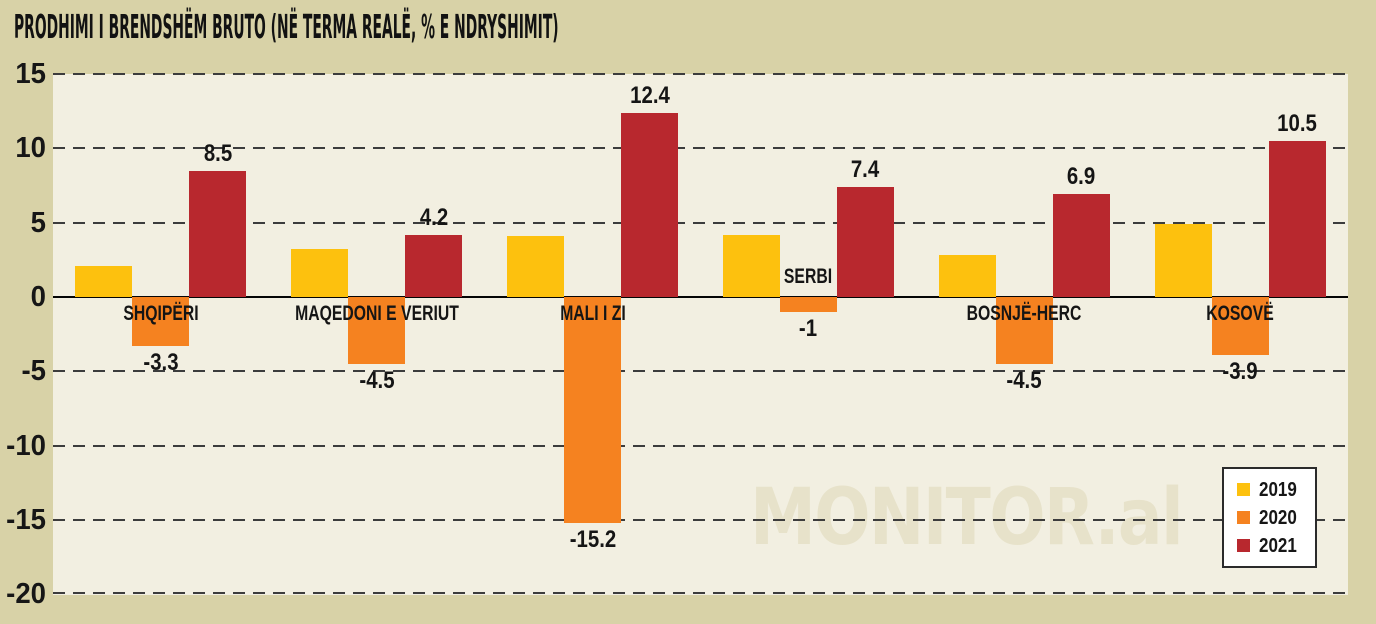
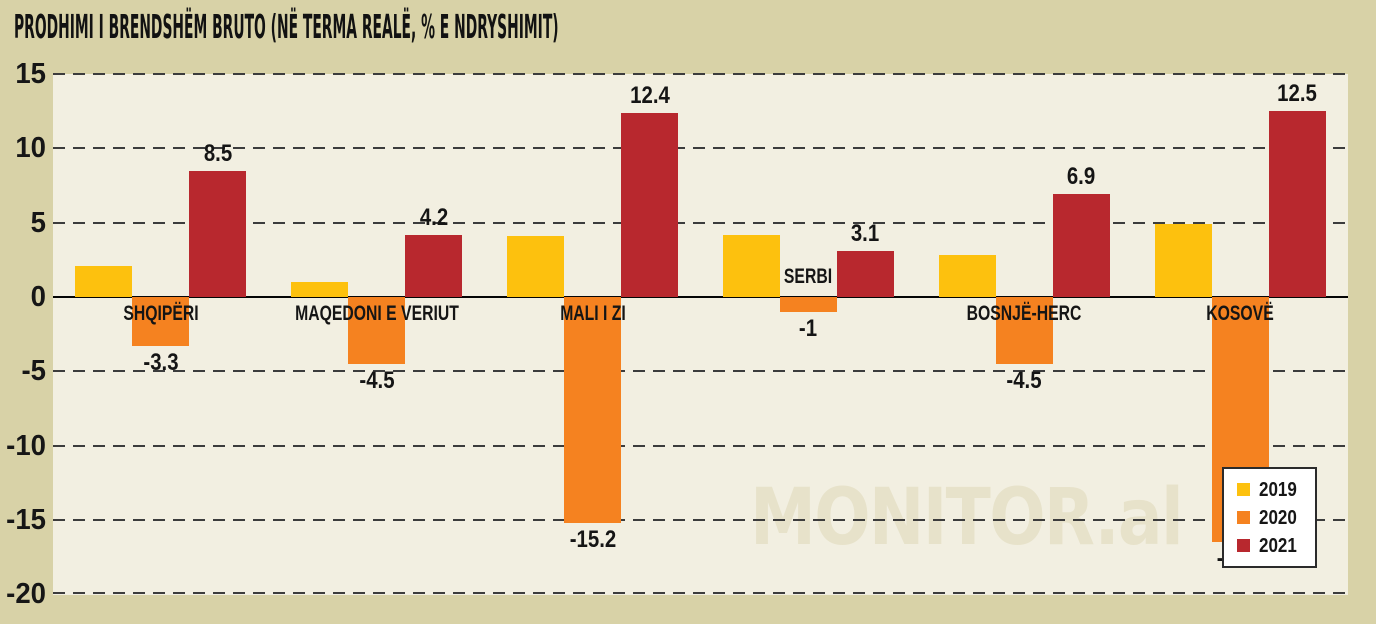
2019/MAQEDONI E VERIUT: 3.2 -> 1.0
2021/SERBI: 7.4 -> 3.1
2020/KOSOVË: -3.9 -> -16.5
2021/KOSOVË: 10.5 -> 12.5
